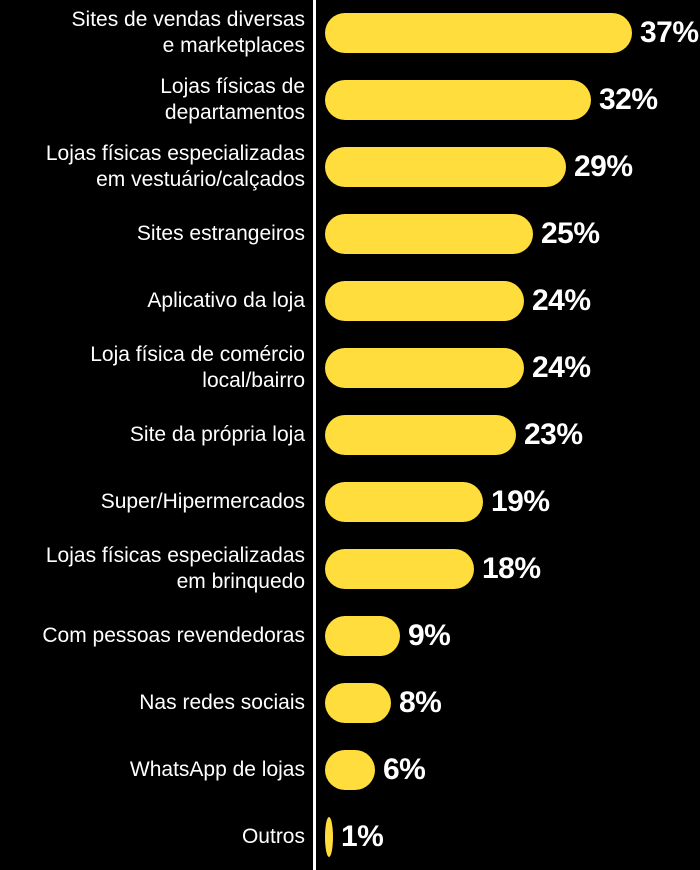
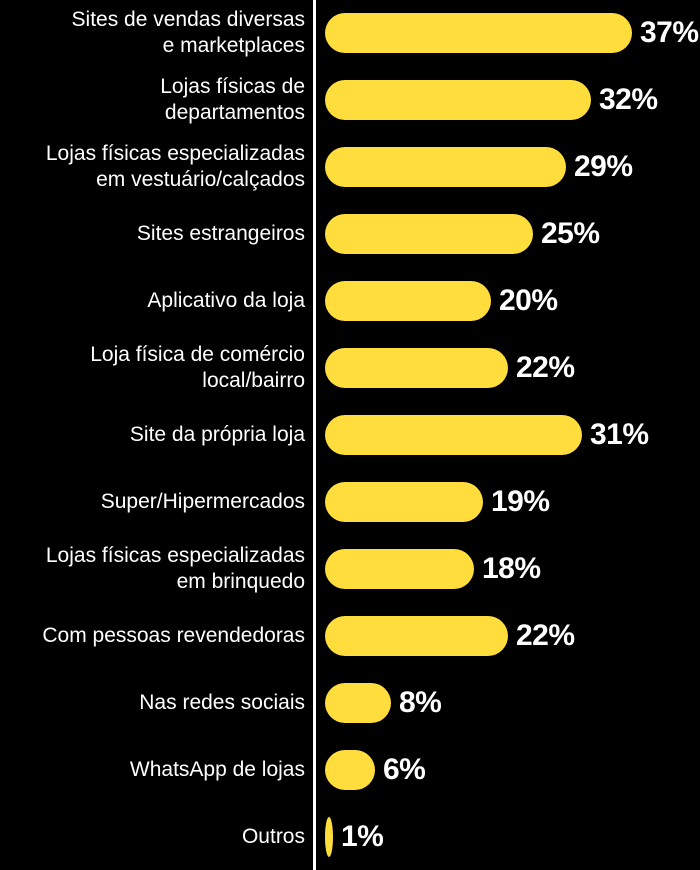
Aplicativo da loja: 24% -> 20%
Loja física de comércio local/bairro: 24% -> 22%
Site da própria loja: 23% -> 31%
Com pessoas revendedoras: 9% -> 22%
